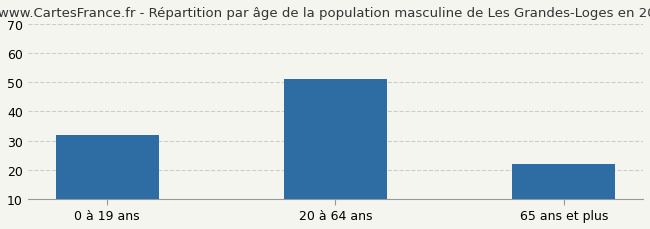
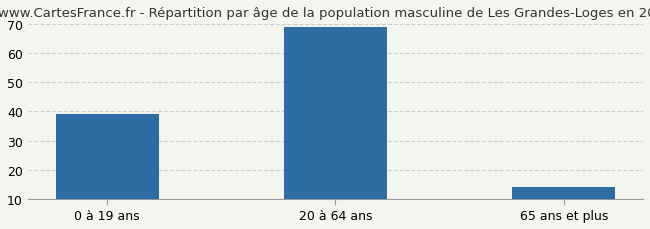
0 à 19 ans: 32 -> 39
20 à 64 ans: 51 -> 69
65 ans et plus: 22 -> 14
